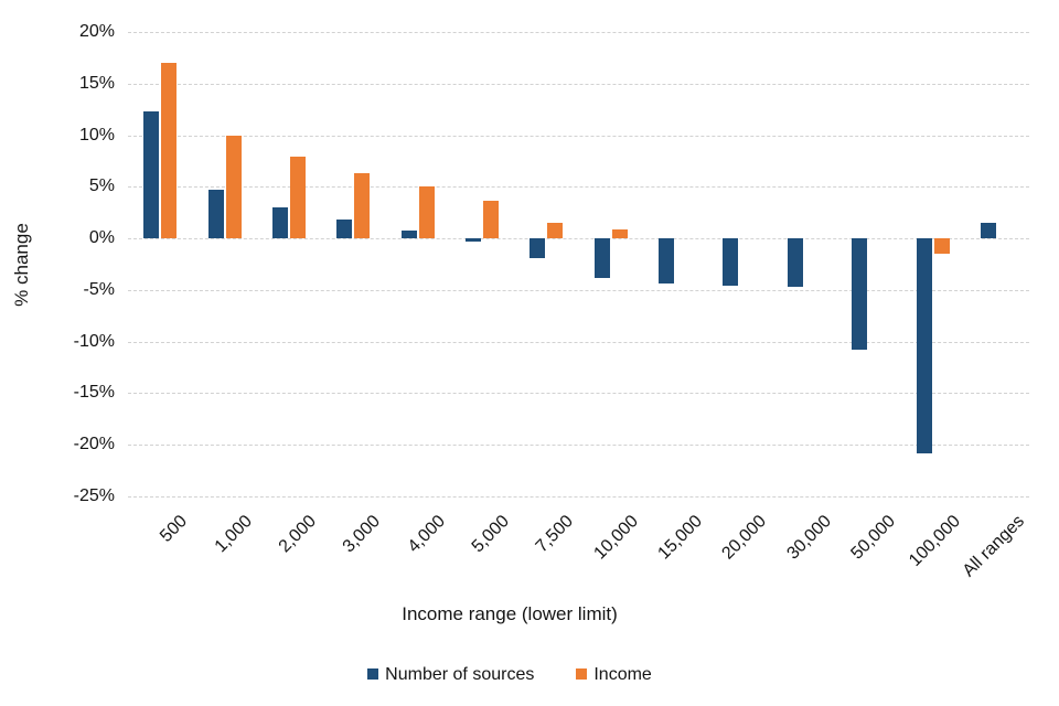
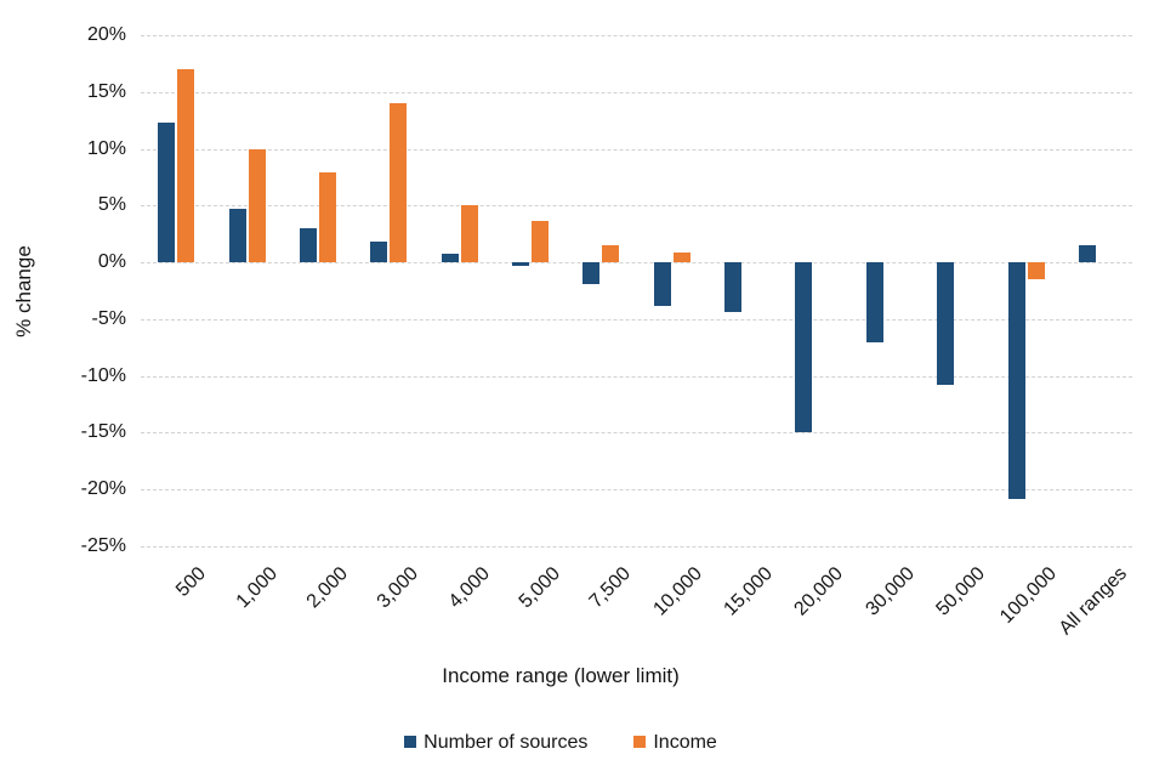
Income/3,000: 6% -> 14%
Number of sources/20,000: -5% -> -15%
Number of sources/30,000: -5% -> -7%
